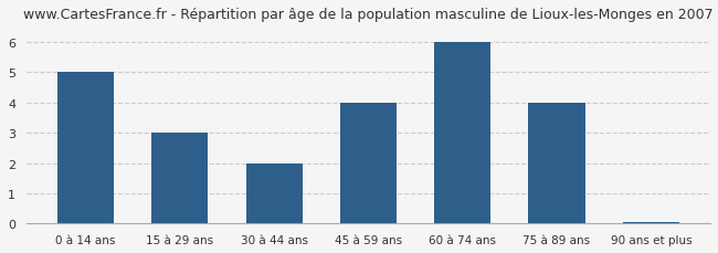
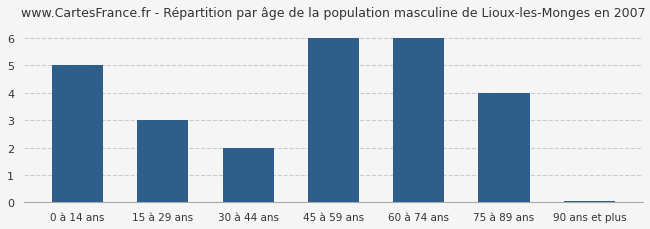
45 à 59 ans: 4.00 -> 6.00
